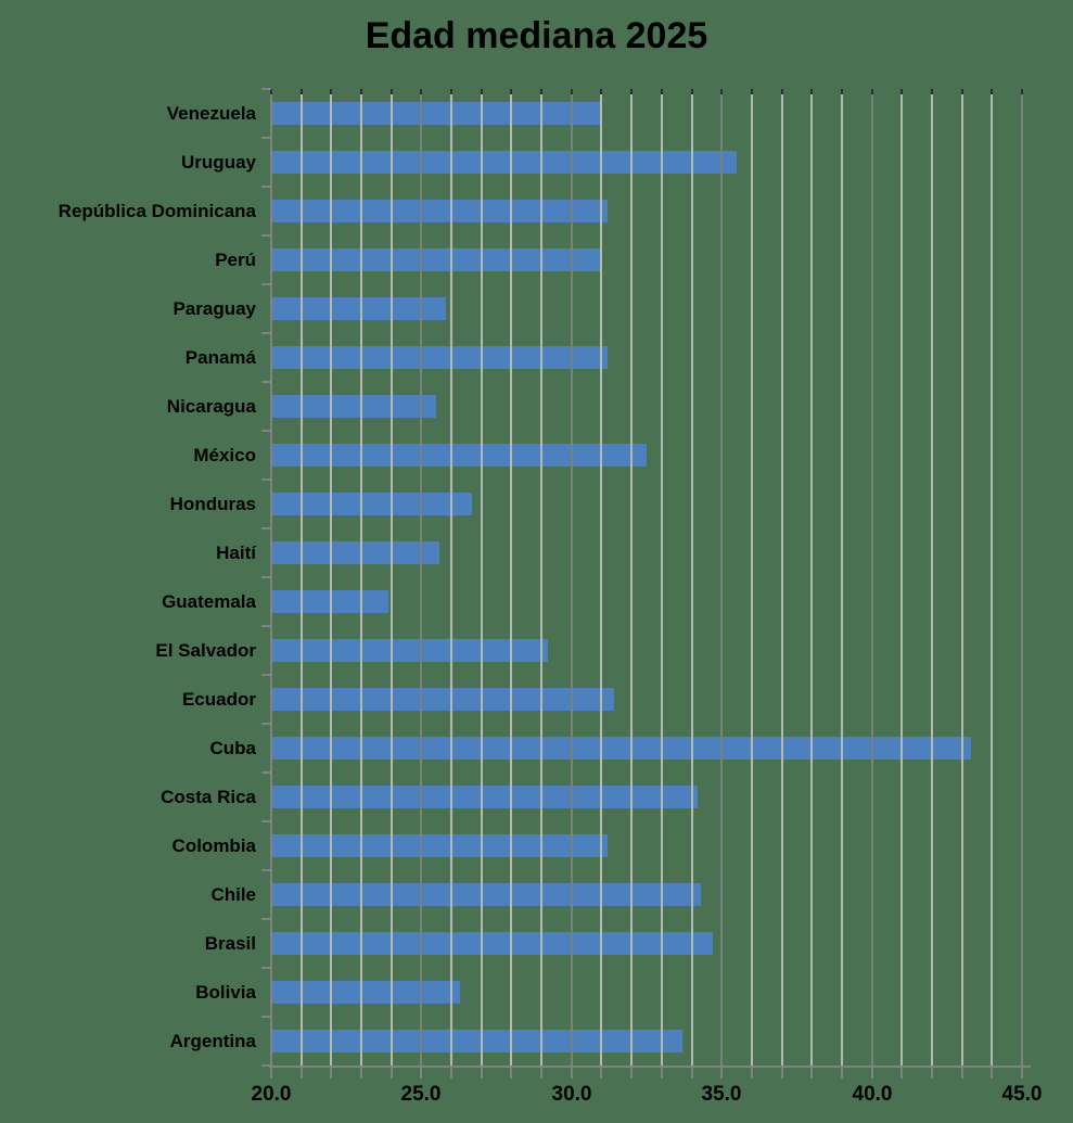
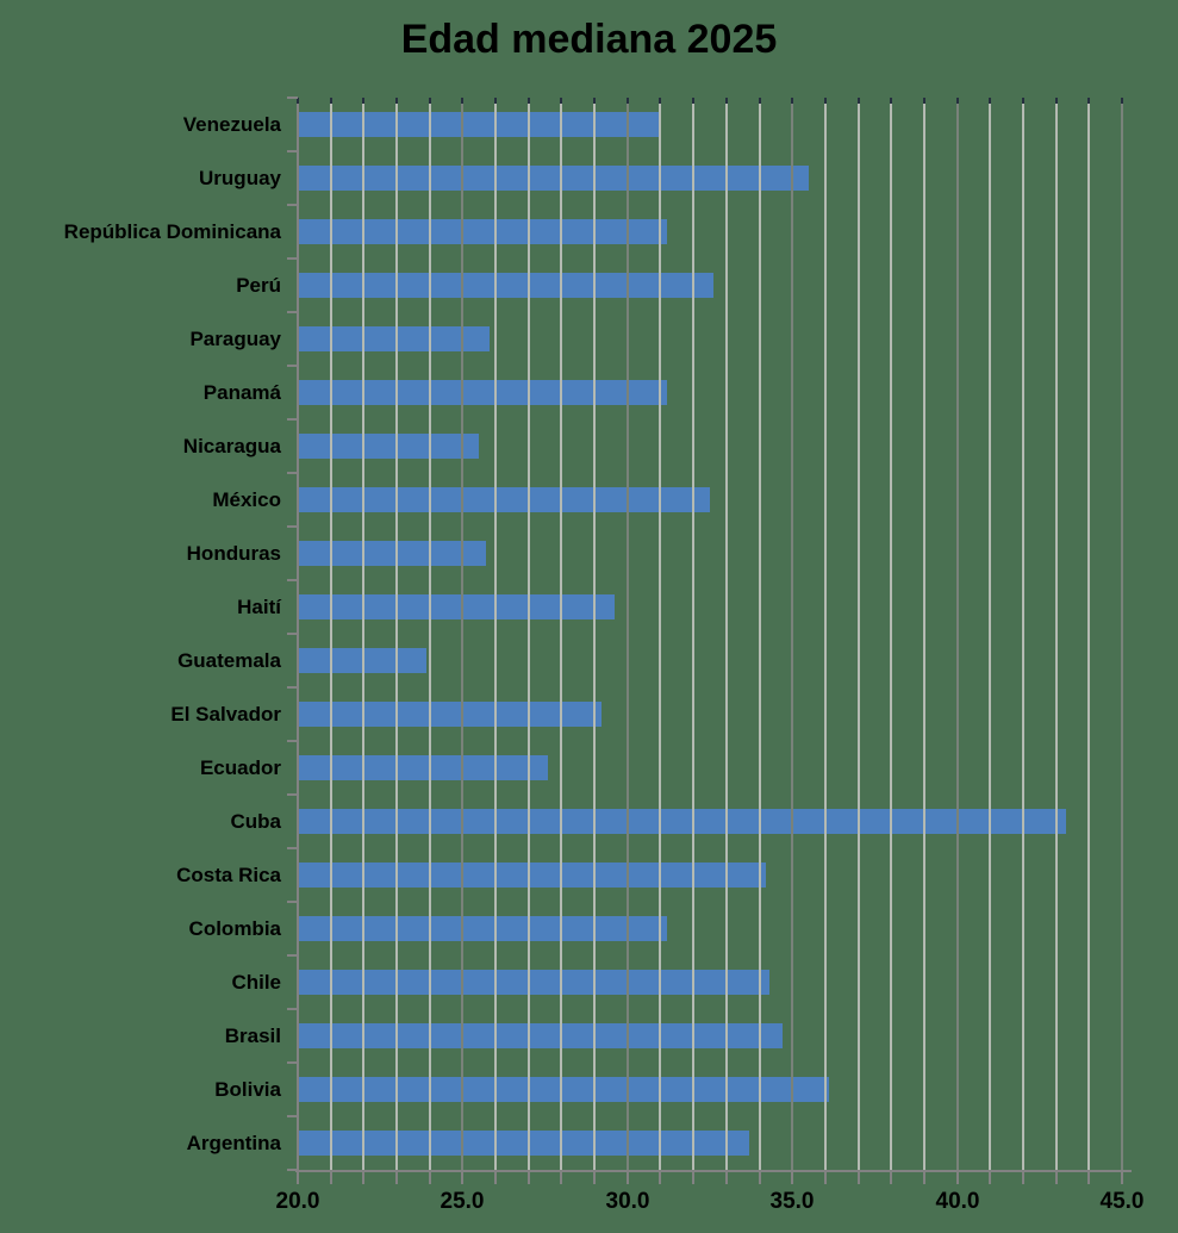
Perú: 31.0 -> 32.6
Honduras: 26.7 -> 25.7
Haití: 25.6 -> 29.6
Ecuador: 31.4 -> 27.6
Bolivia: 26.3 -> 36.1
